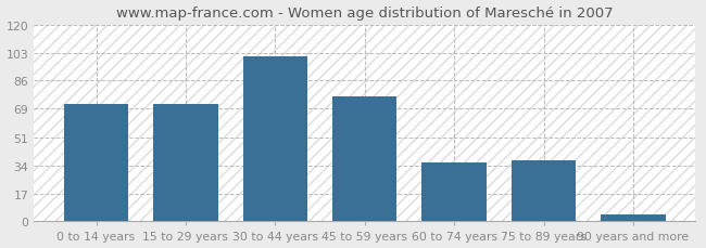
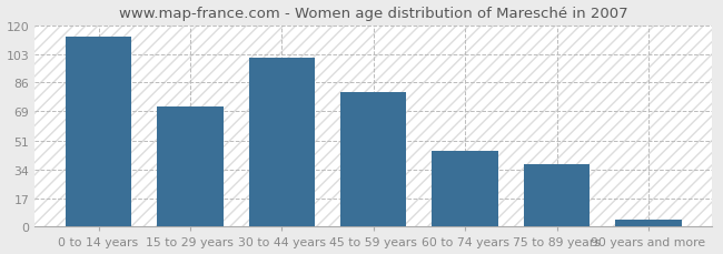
0 to 14 years: 72 -> 113
45 to 59 years: 76 -> 80
60 to 74 years: 36 -> 45
